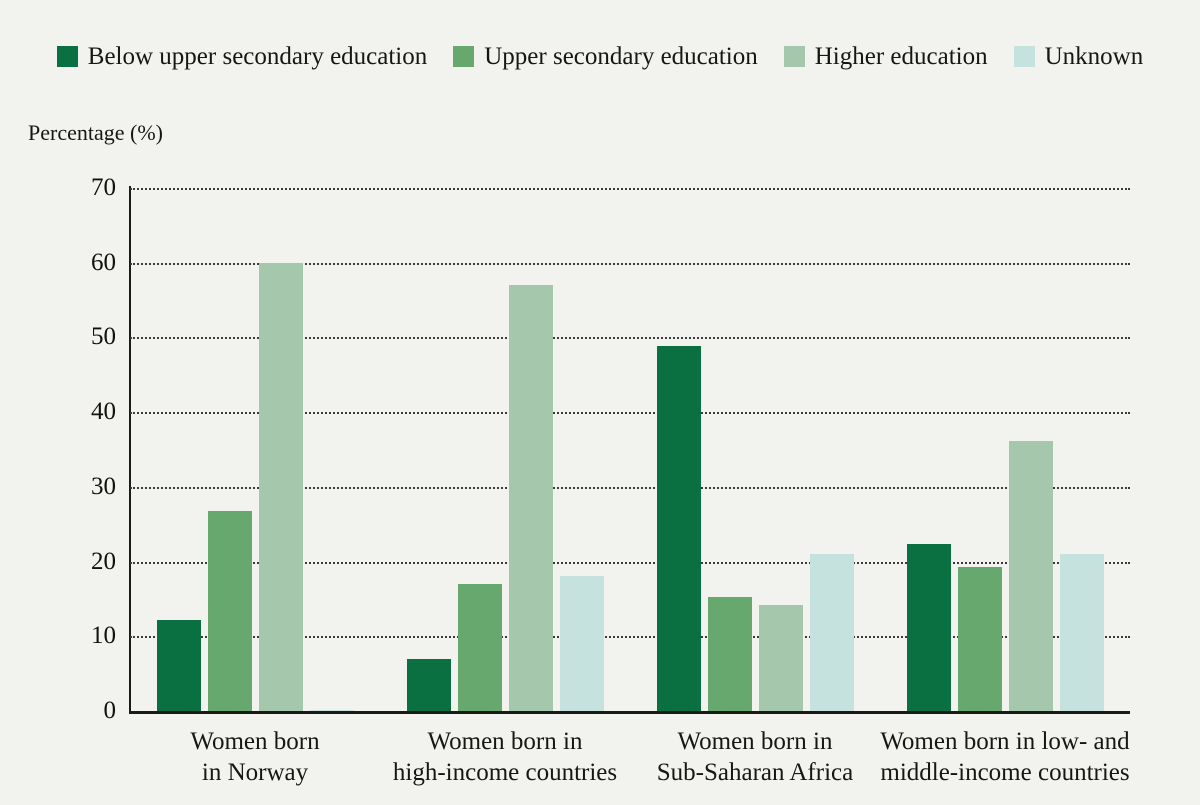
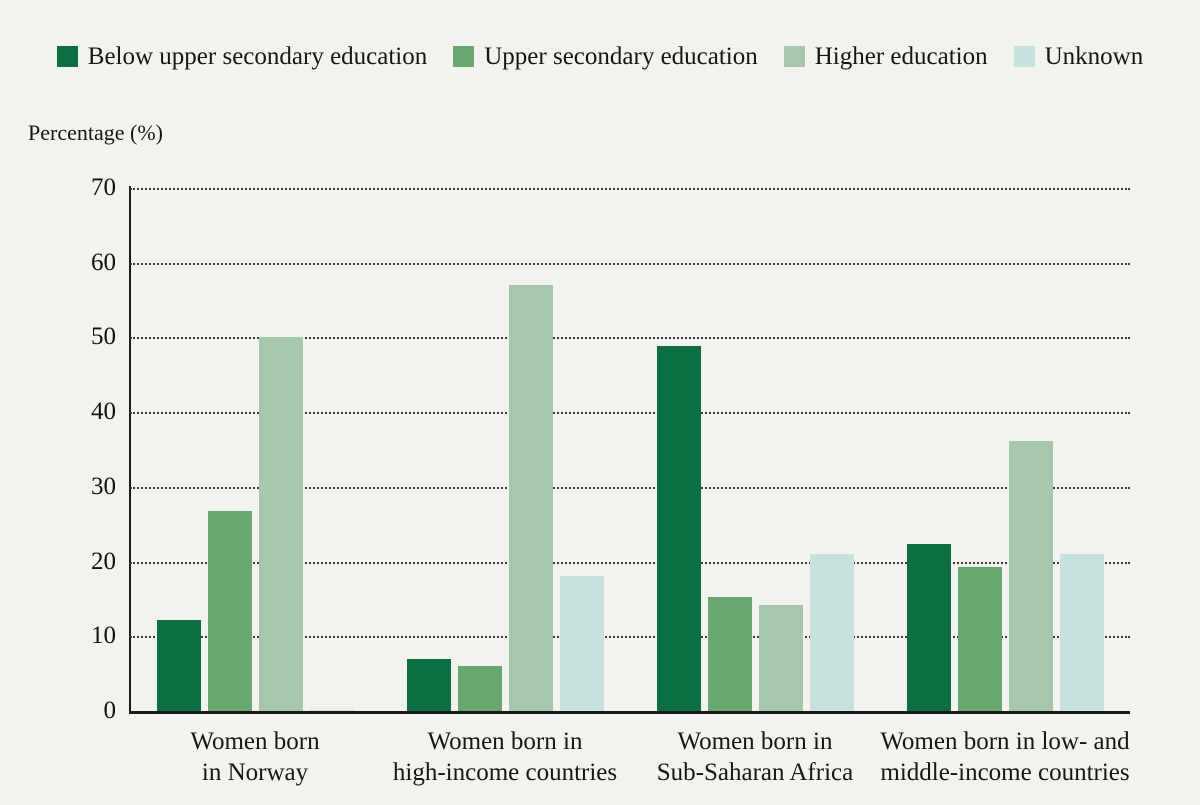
Higher education/Women born in Norway: 60 -> 50
Upper secondary education/Women born in high-income countries: 17 -> 6
